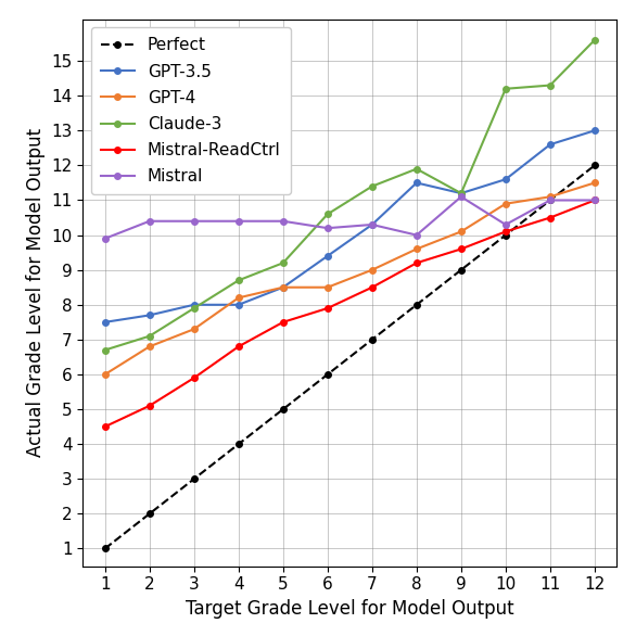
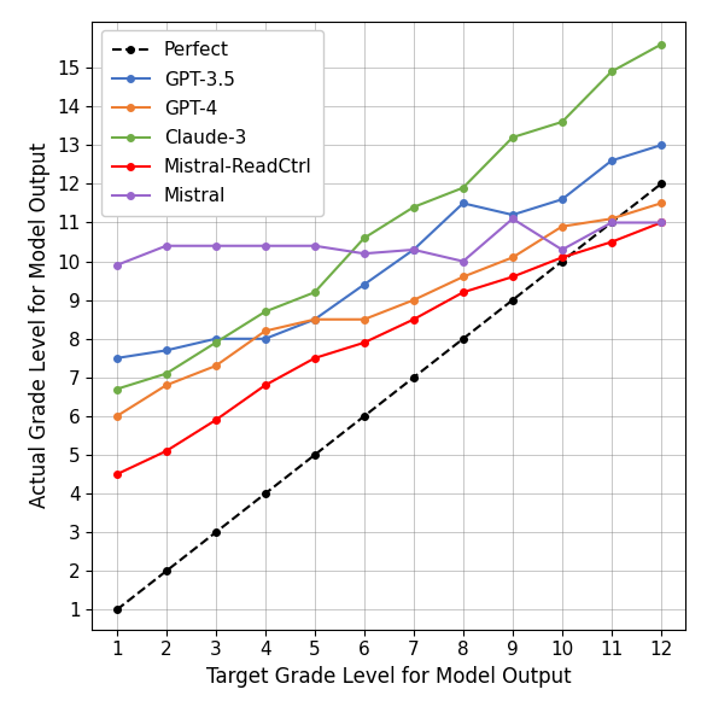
Claude-3/9: 11.2 -> 13.2
Claude-3/10: 14.2 -> 13.6
Claude-3/11: 14.3 -> 14.9
